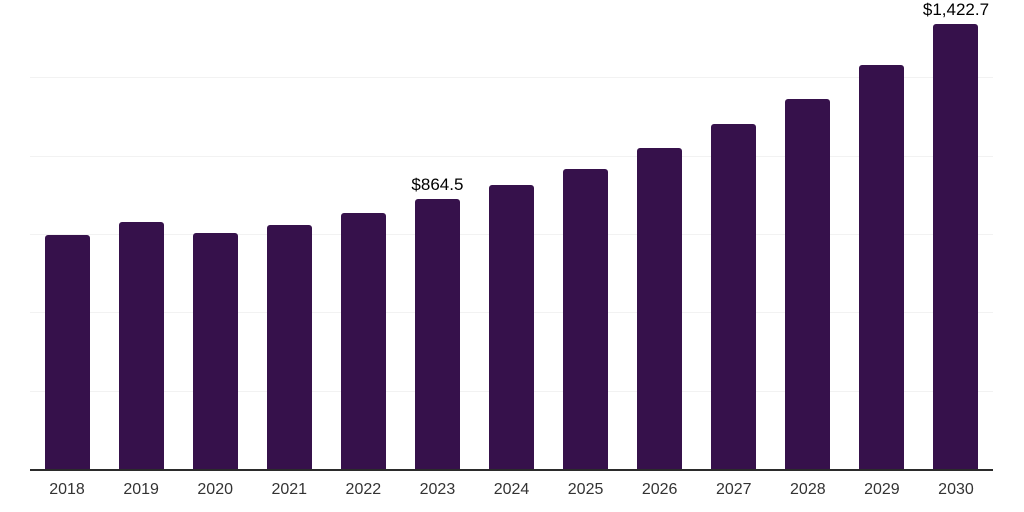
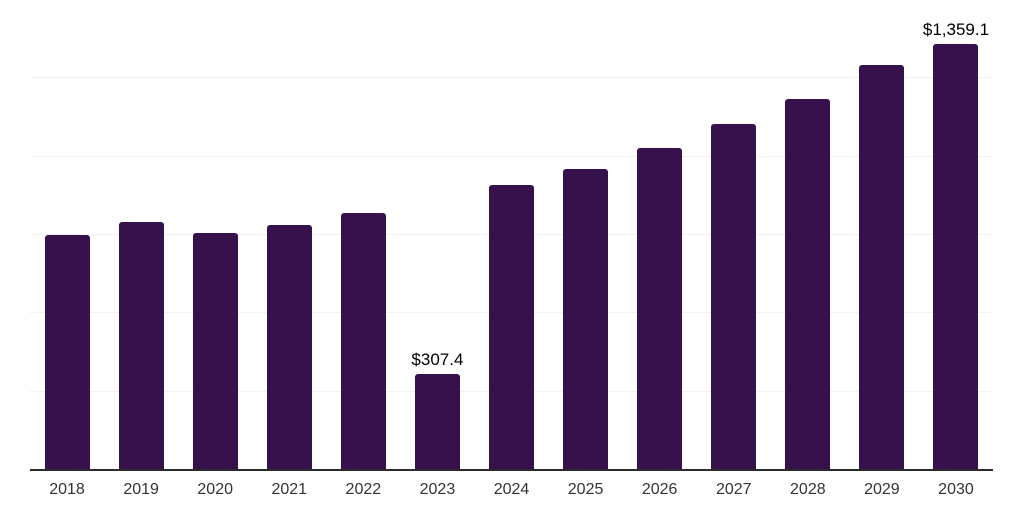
2023: $864.5 -> $307.4
2030: $1,422.7 -> $1,359.1
